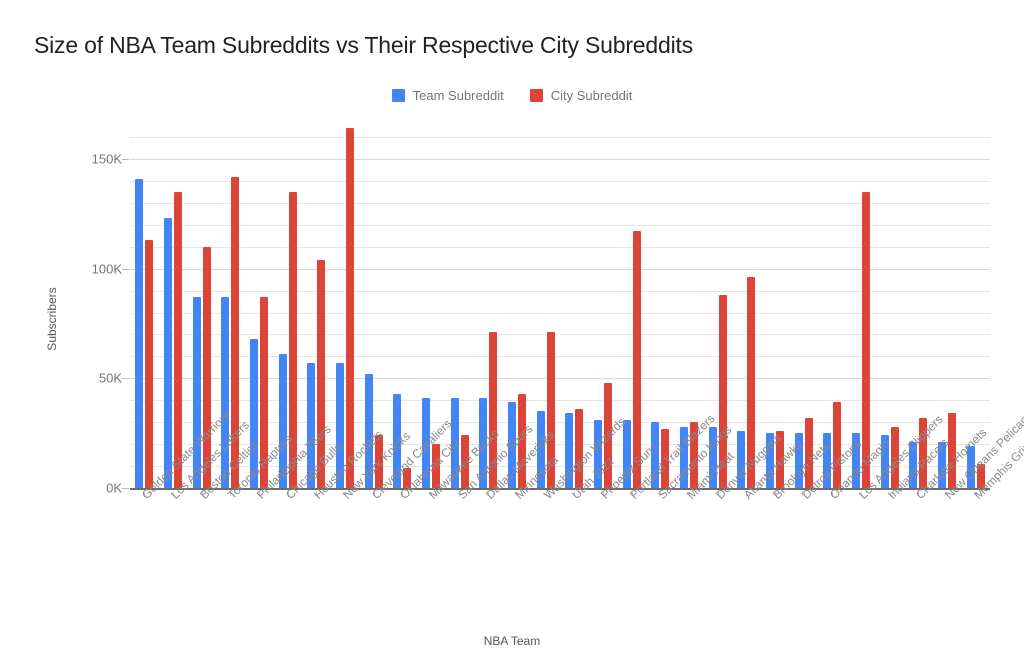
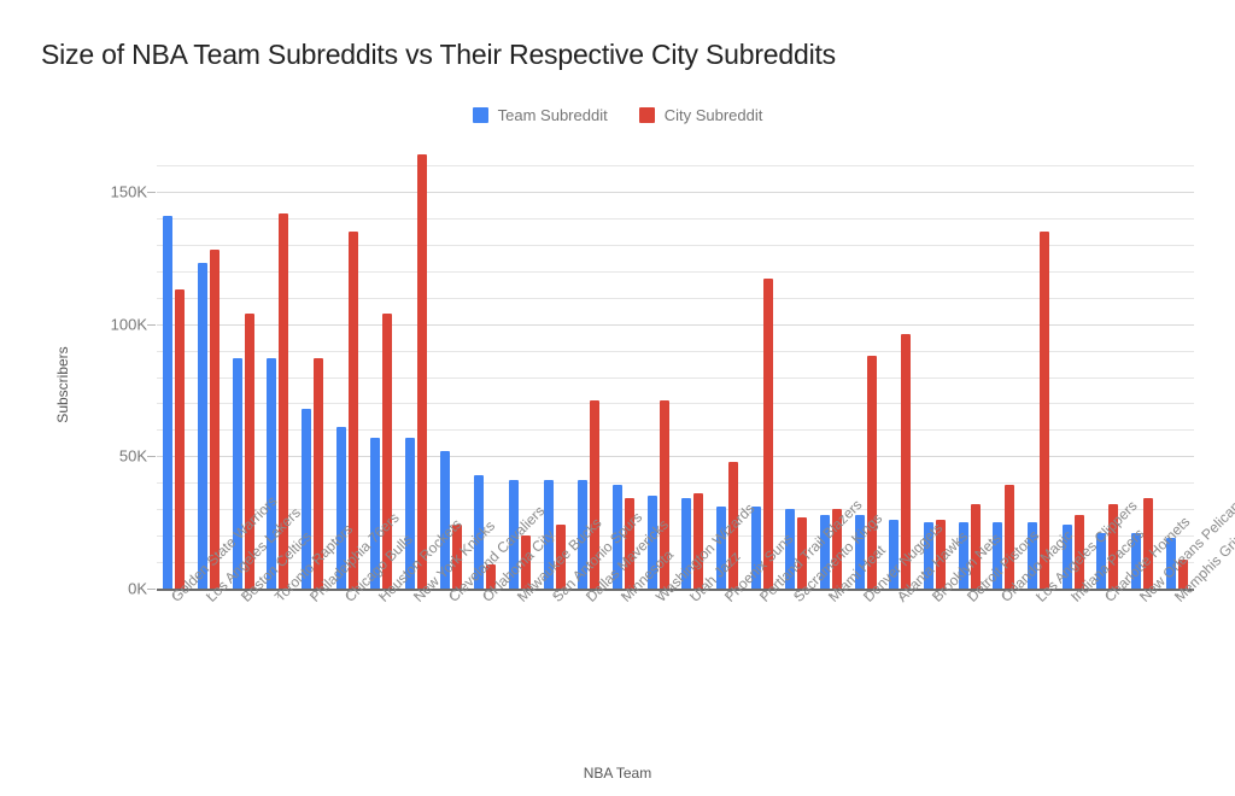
City Subreddit/Los Angeles Lakers: 135K -> 128K
City Subreddit/Boston Celtics: 110K -> 104K
City Subreddit/Minnesota: 43K -> 34K
